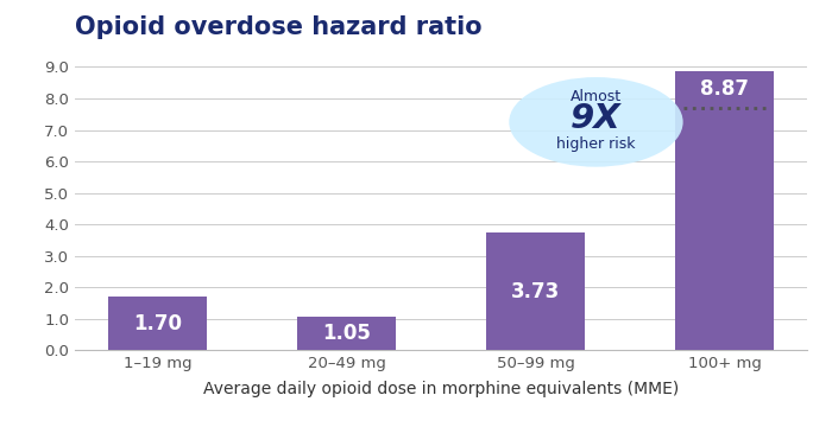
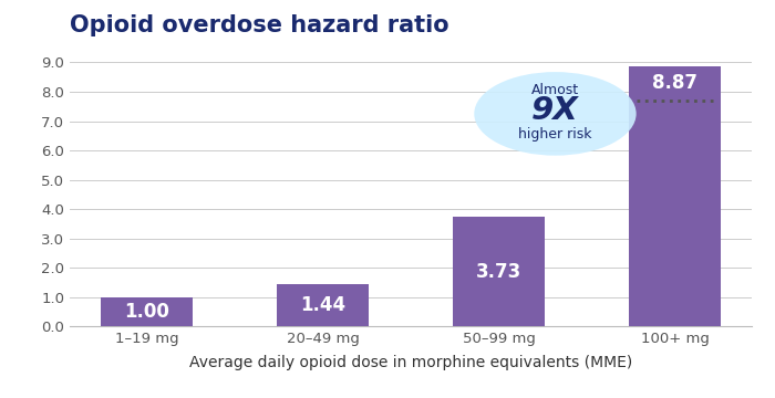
1–19 mg: 1.70 -> 1.00
20–49 mg: 1.05 -> 1.44
